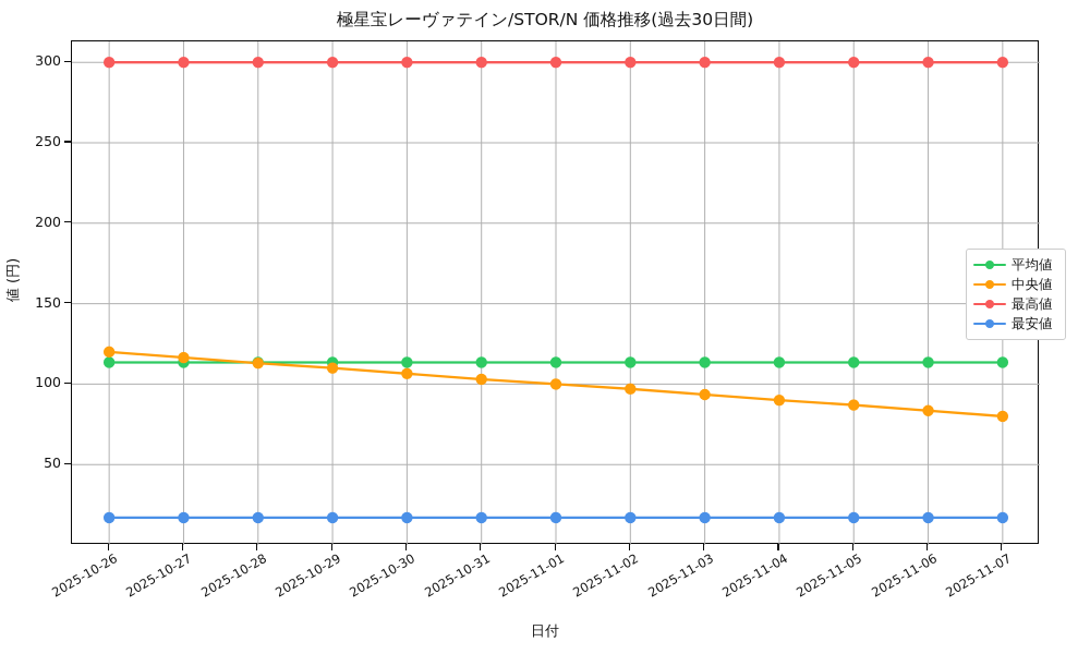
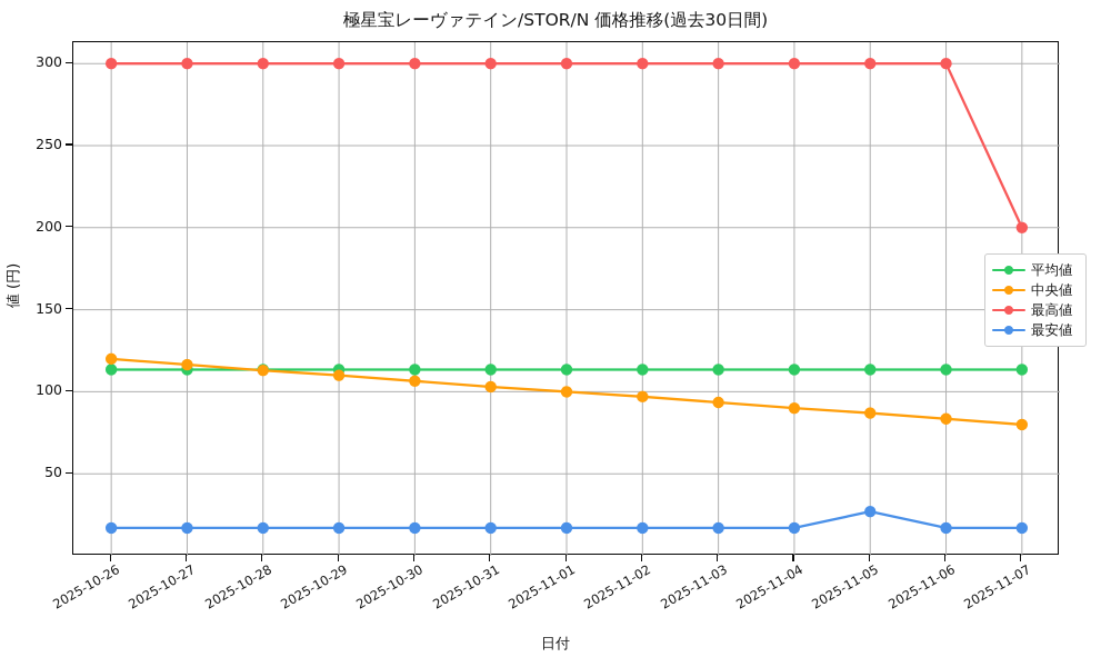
最安値/2025-11-05: 17 -> 27
最高値/2025-11-07: 300 -> 200
